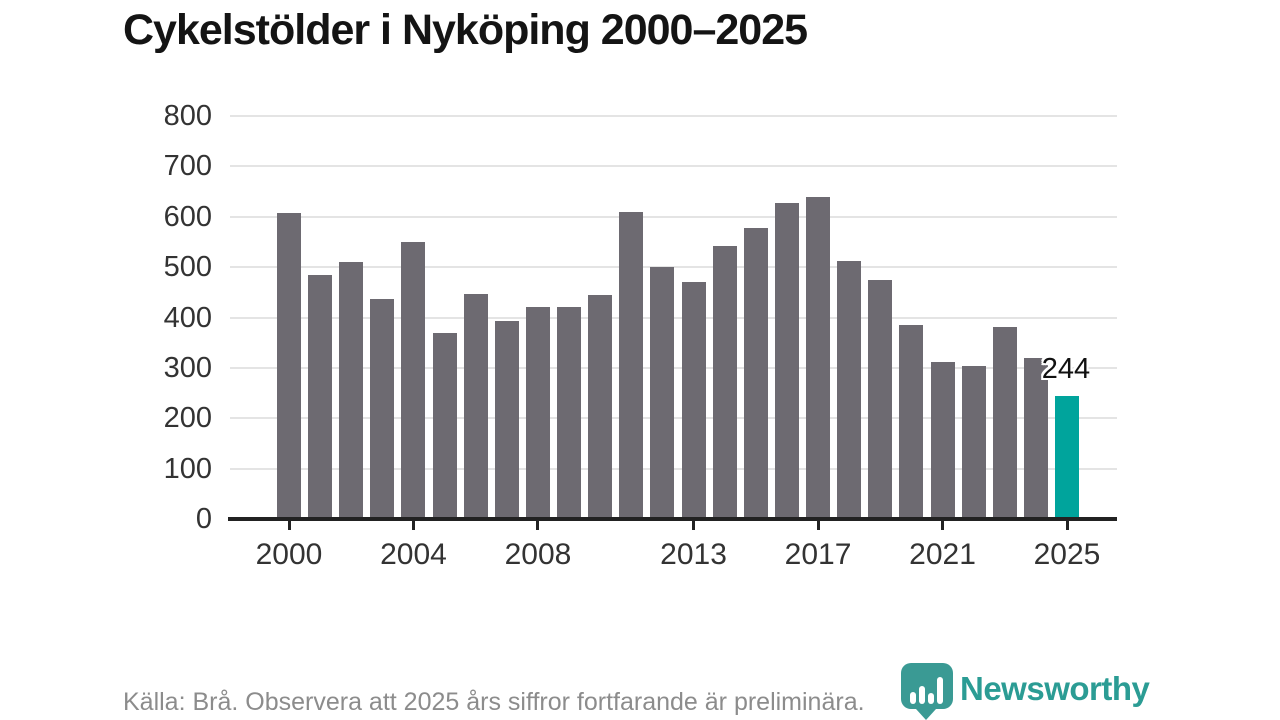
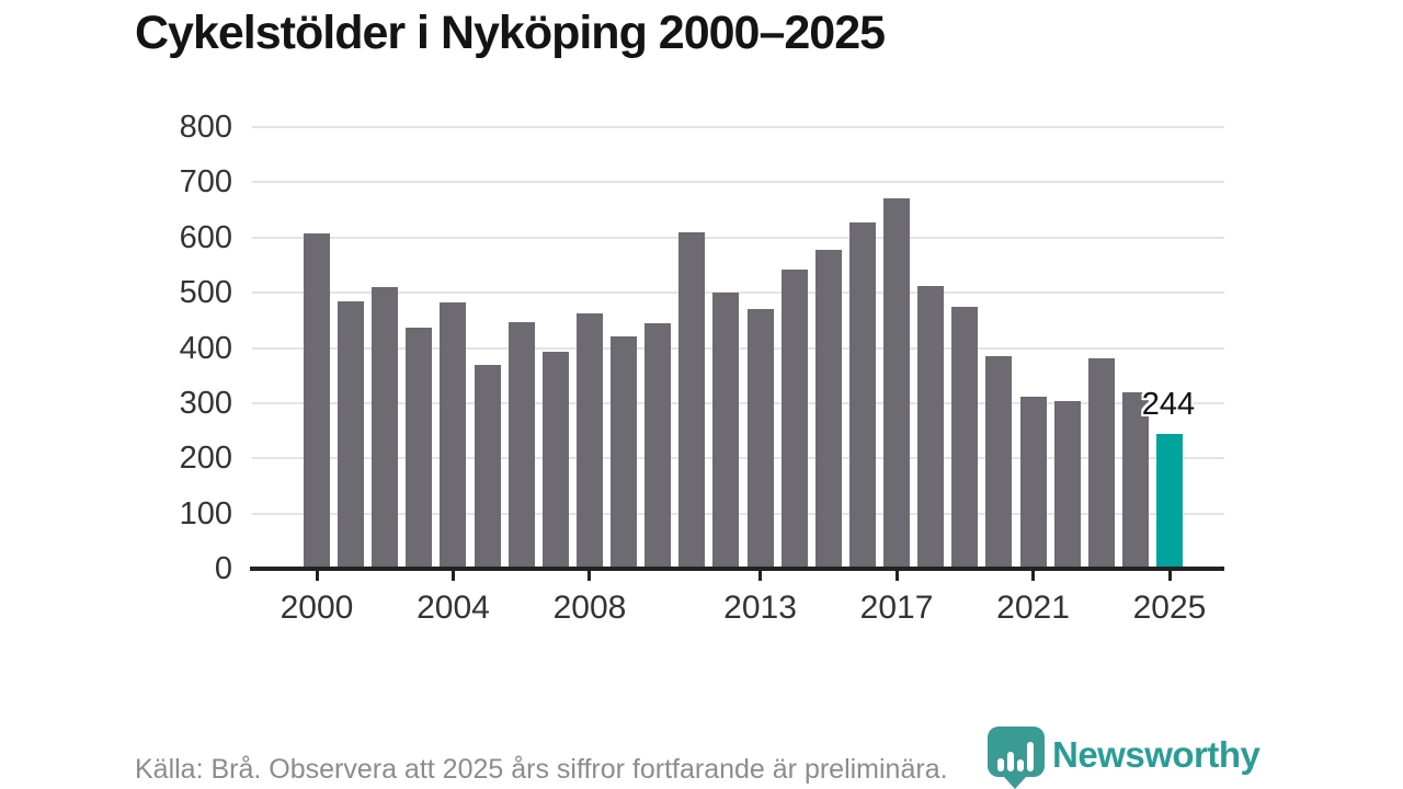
2004: 550 -> 480
2008: 420 -> 460
2017: 640 -> 670
